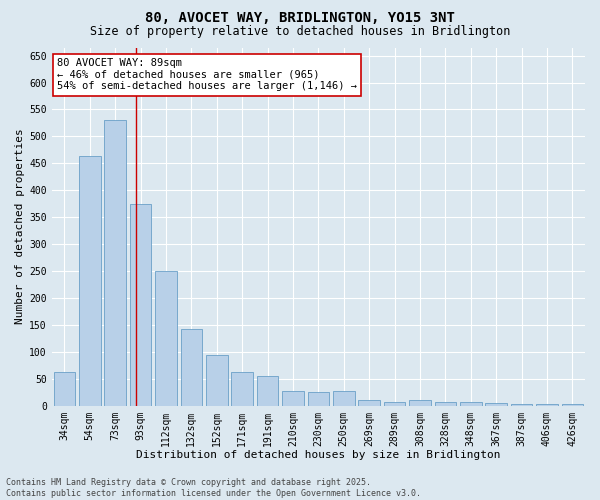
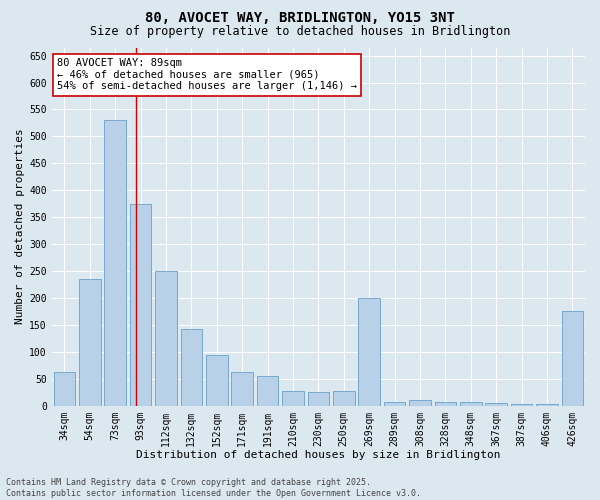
54sqm: 463 -> 236
269sqm: 10 -> 200
426sqm: 3 -> 176
